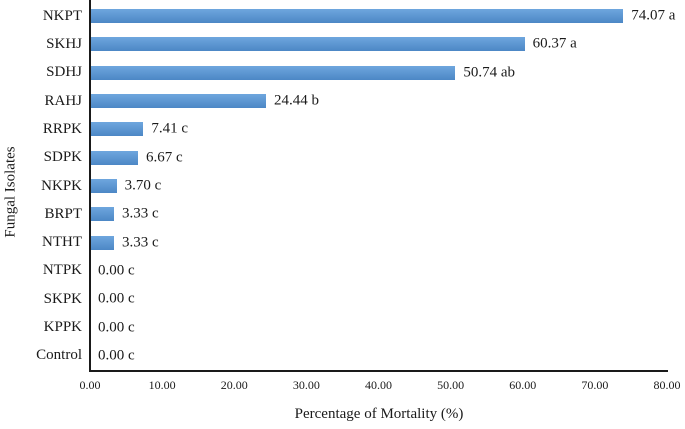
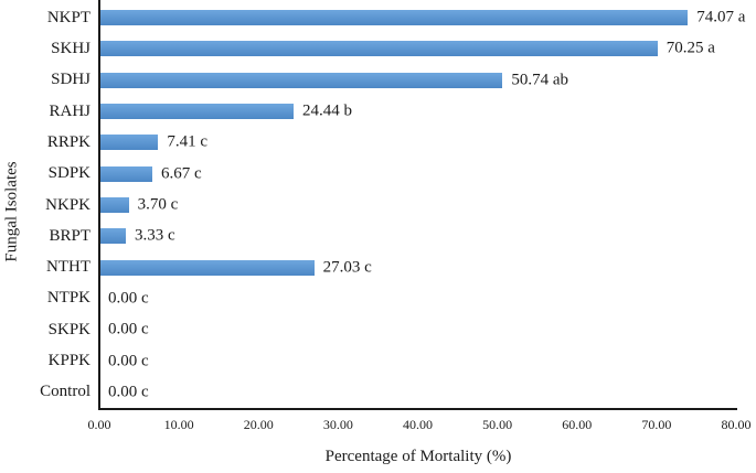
SKHJ: 60.37 -> 70.25
NTHT: 3.33 -> 27.03
